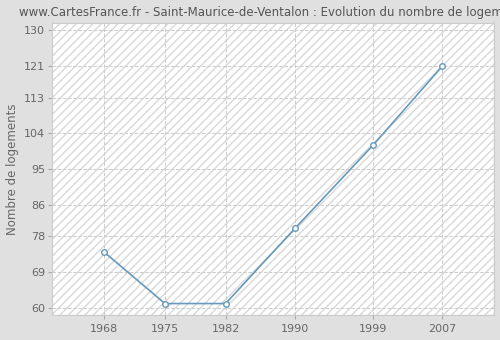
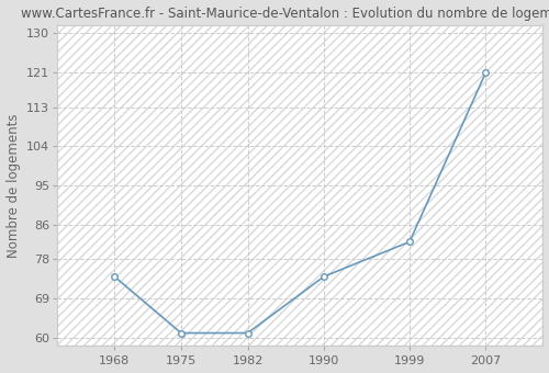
1990: 80 -> 74
1999: 101 -> 82
